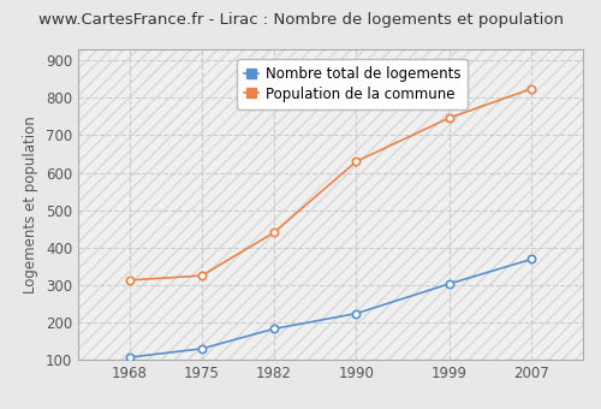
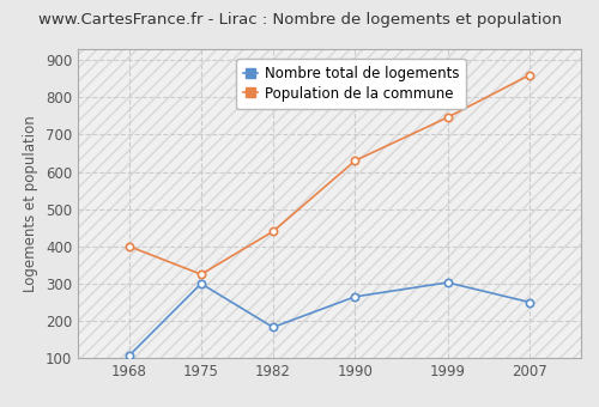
Population de la commune/1968: 313 -> 400
Nombre total de logements/1975: 130 -> 300
Nombre total de logements/1990: 224 -> 265
Nombre total de logements/2007: 369 -> 250
Population de la commune/2007: 824 -> 860
